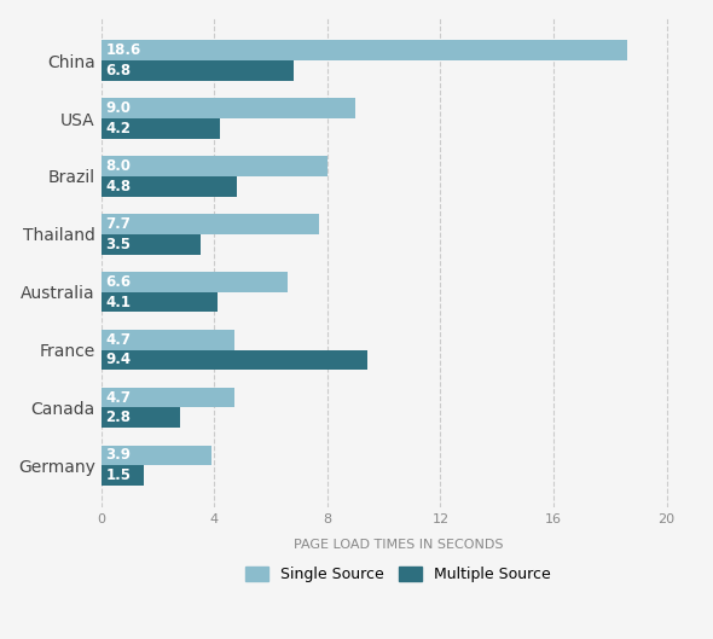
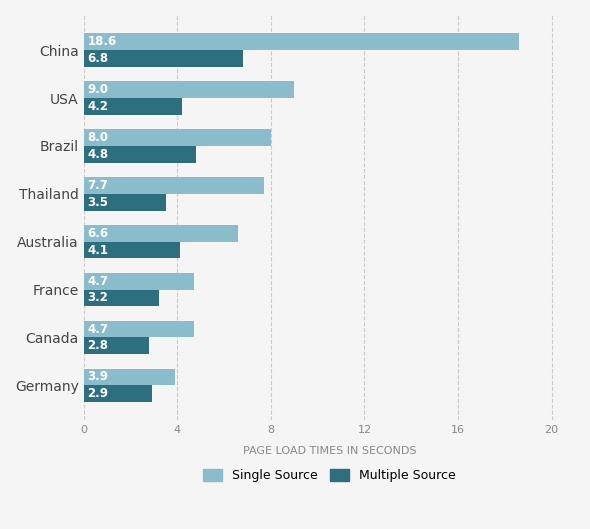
Multiple Source/France: 9.4 -> 3.2
Multiple Source/Germany: 1.5 -> 2.9
